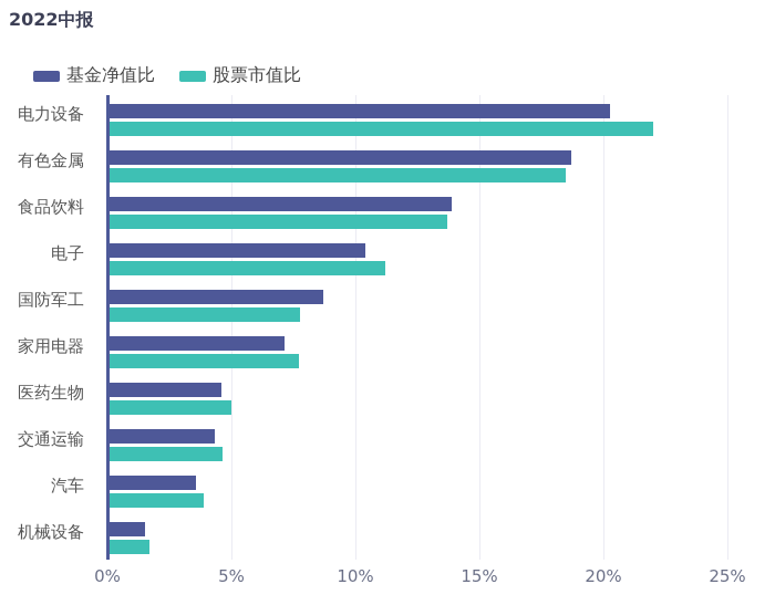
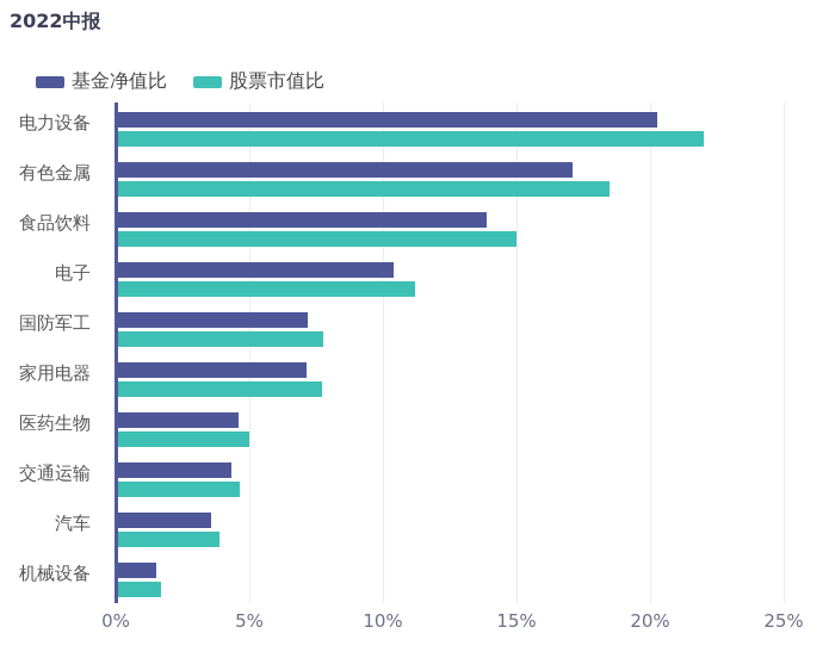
基金净值比/有色金属: 18.6% -> 17.0%
股票市值比/食品饮料: 13.6% -> 14.9%
基金净值比/国防军工: 8.6% -> 7.1%
